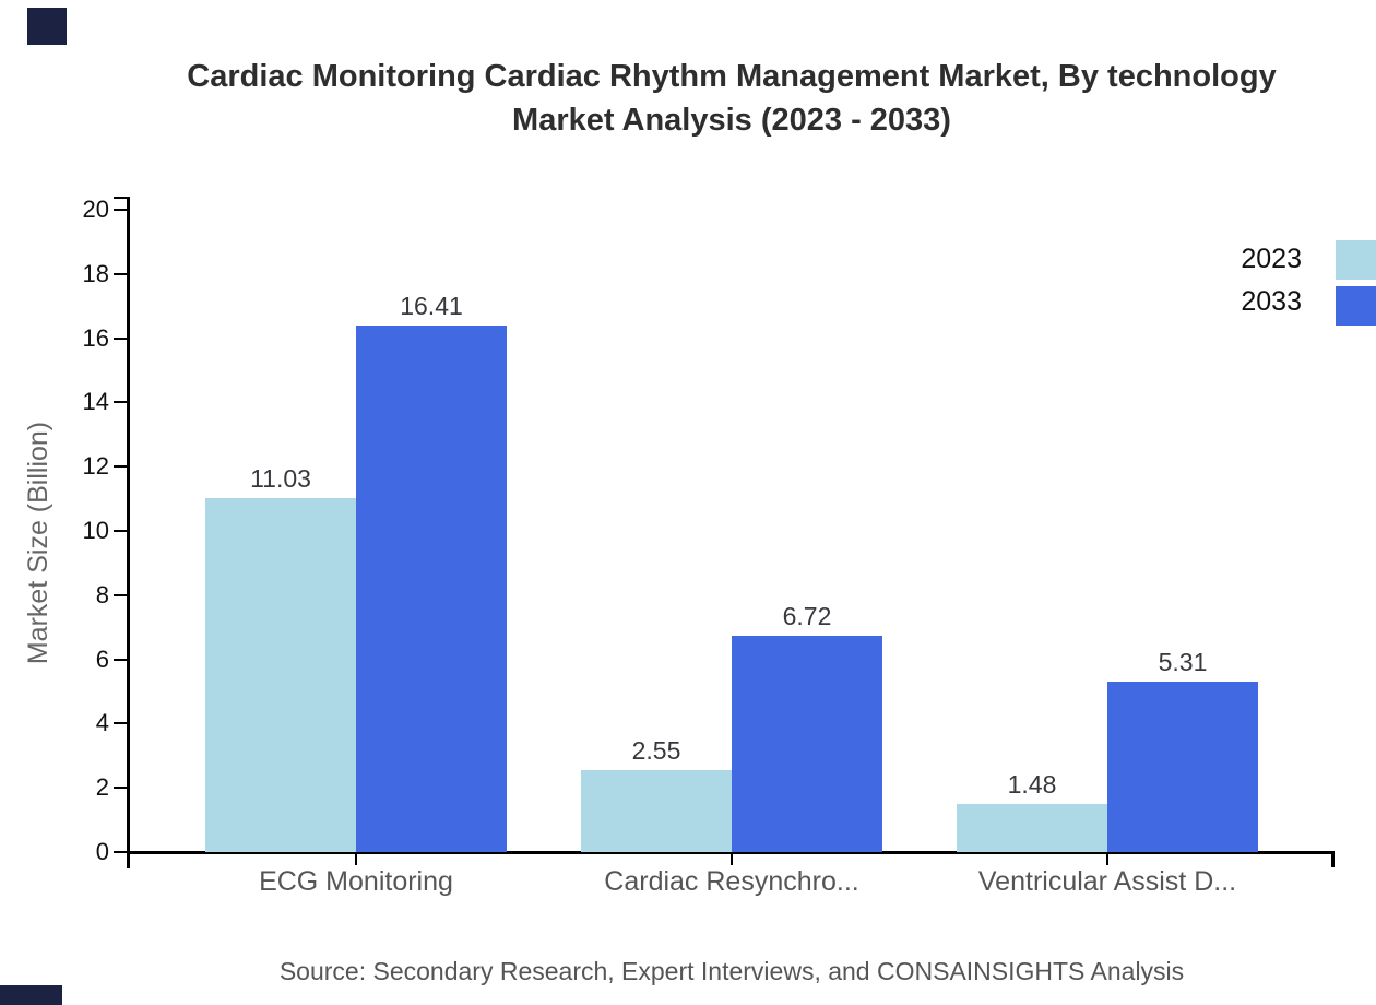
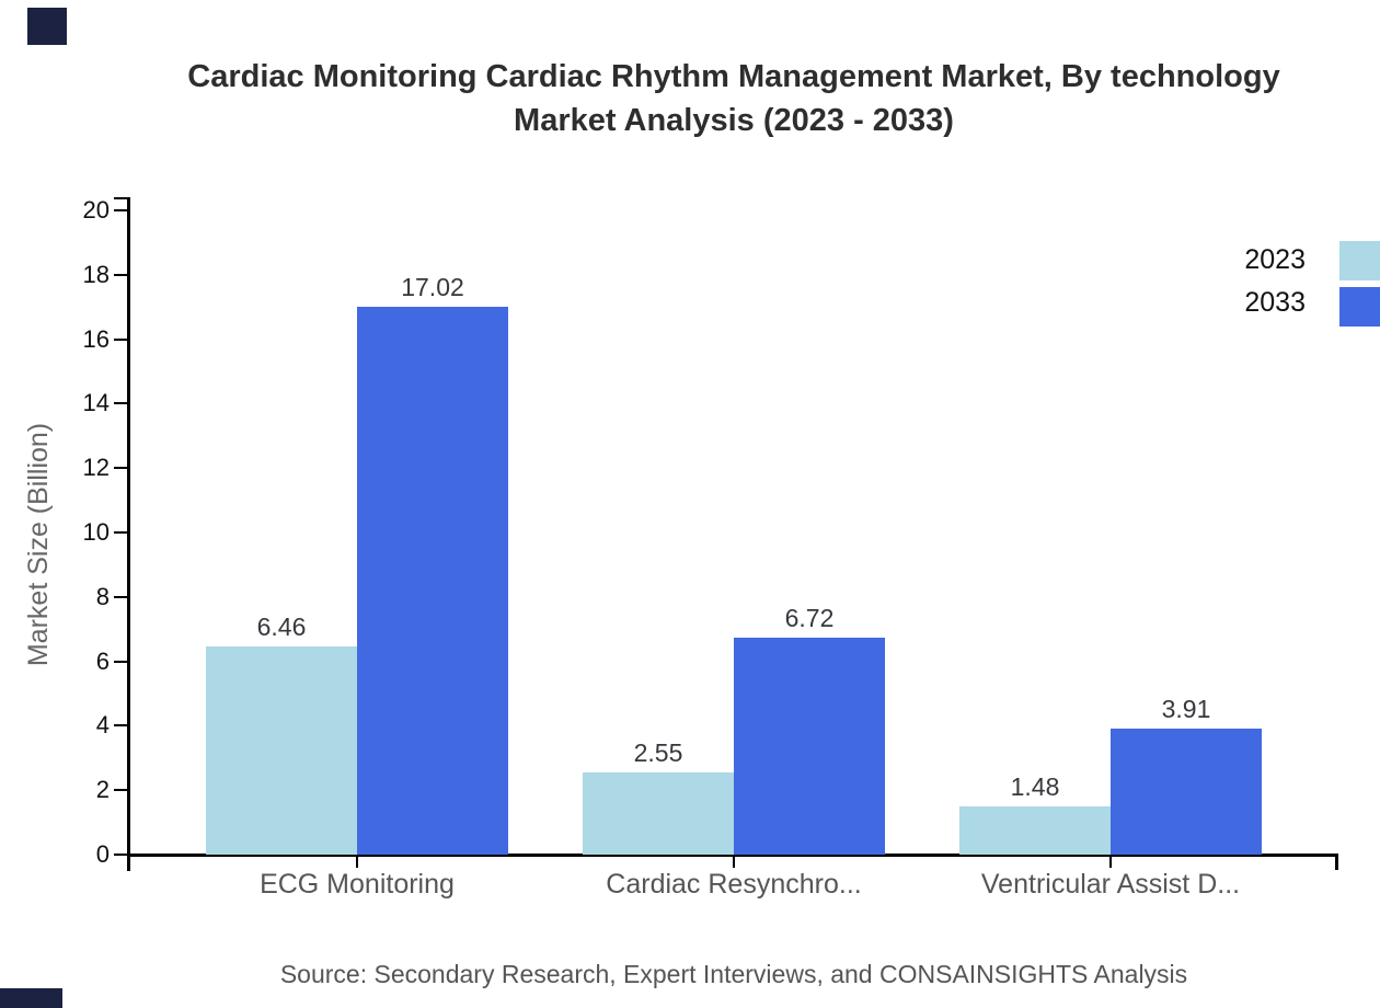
2023/ECG Monitoring: 11.03 -> 6.46
2033/ECG Monitoring: 16.41 -> 17.02
2033/Ventricular Assist D...: 5.31 -> 3.91
